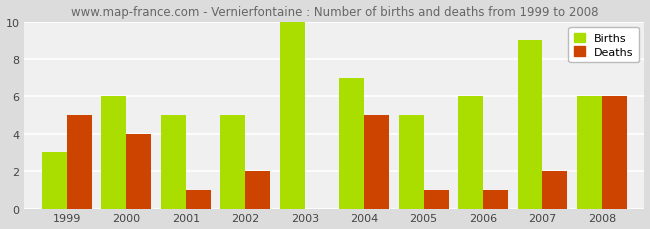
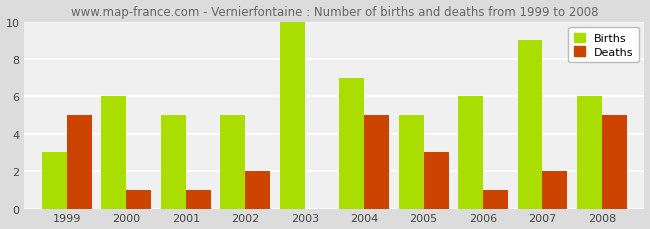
Deaths/2000: 4 -> 1
Deaths/2005: 1 -> 3
Deaths/2008: 6 -> 5
